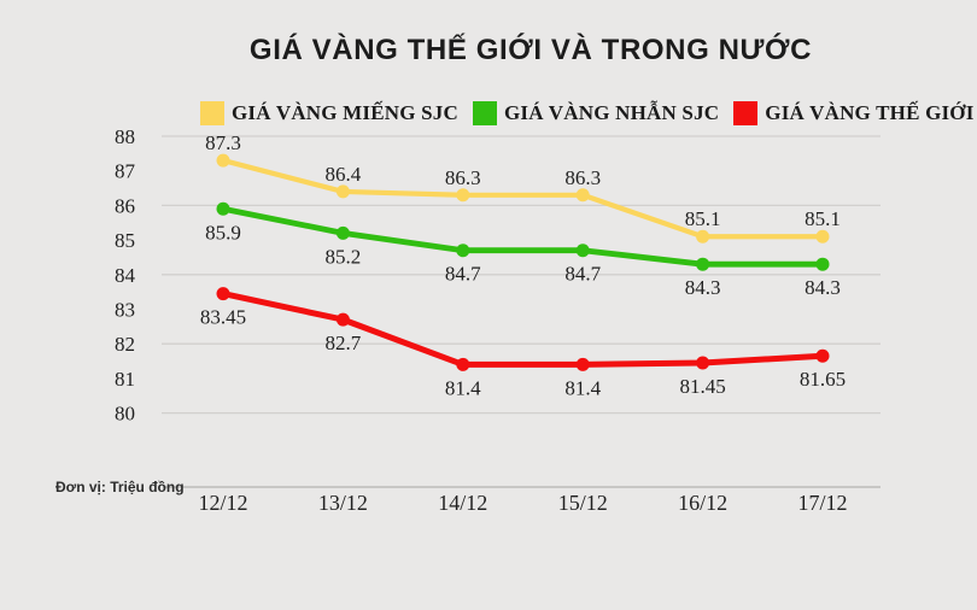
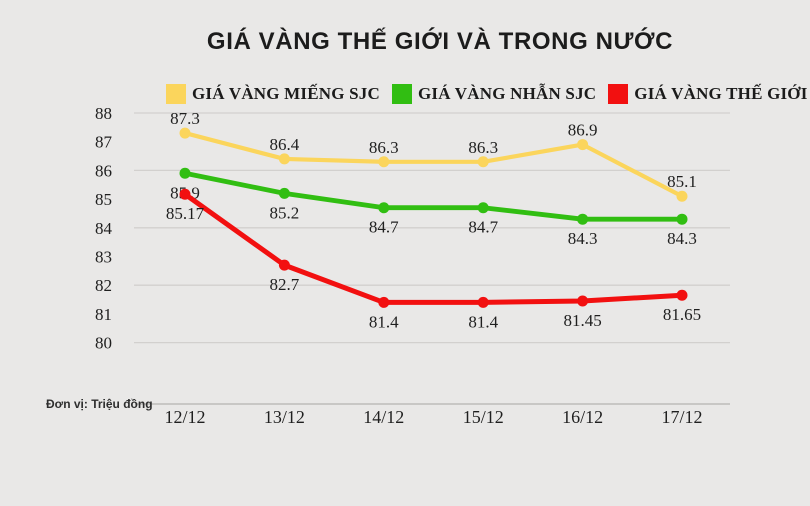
GIÁ VÀNG THẾ GIỚI/12/12: 83.45 -> 85.17
GIÁ VÀNG MIẾNG SJC/16/12: 85.1 -> 86.9
